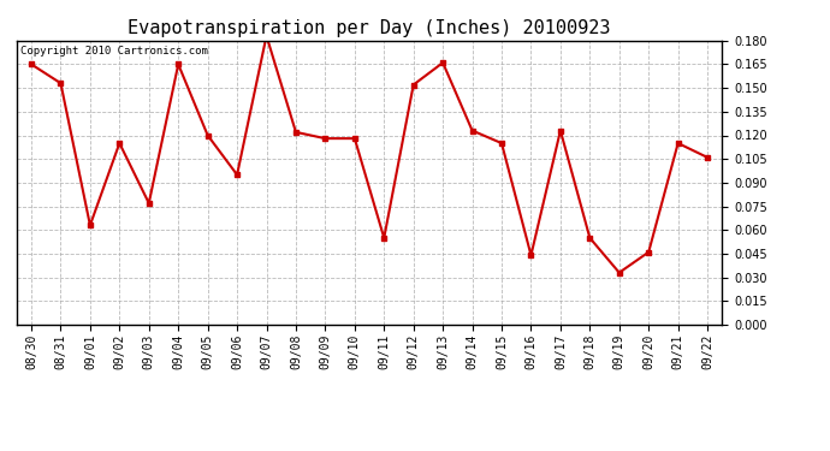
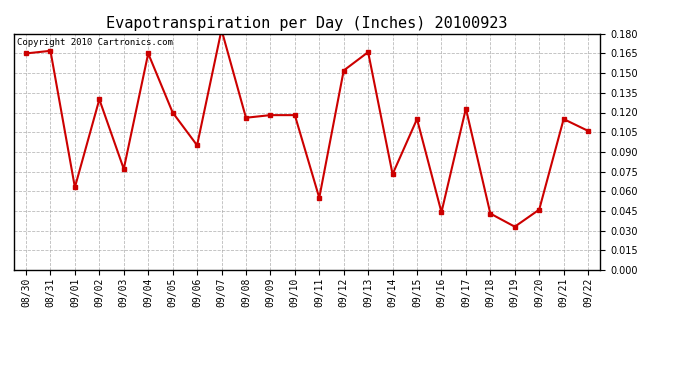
08/31: 0.153 -> 0.167
09/02: 0.115 -> 0.130
09/08: 0.122 -> 0.116
09/14: 0.123 -> 0.073
09/18: 0.055 -> 0.043
